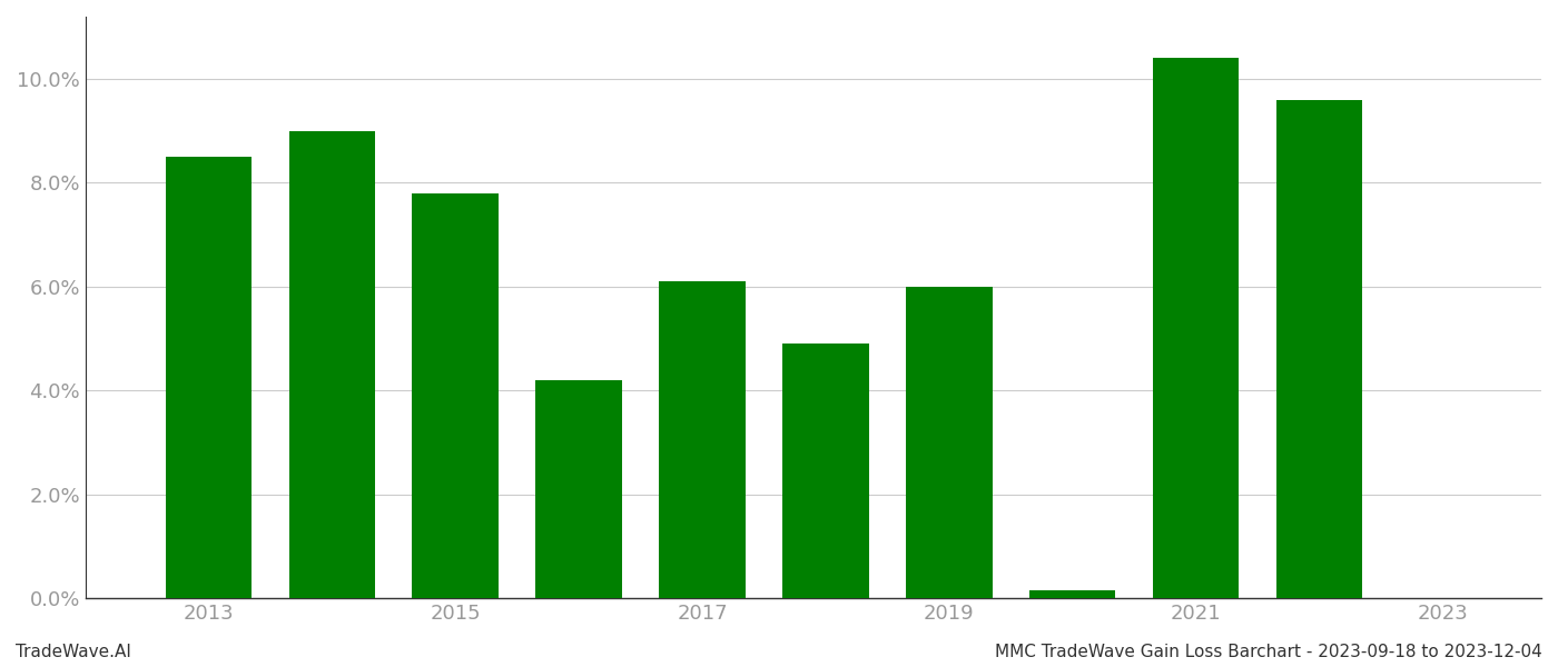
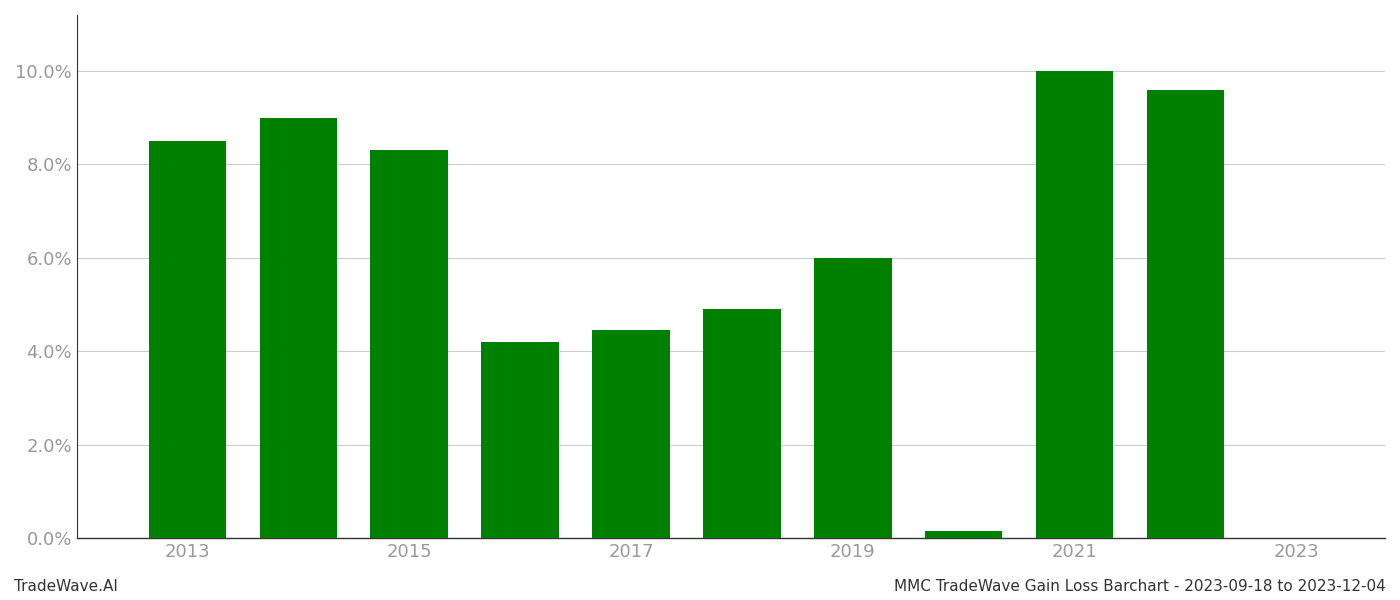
2015: 7.80% -> 8.30%
2017: 6.10% -> 4.45%
2021: 10.40% -> 10.00%
